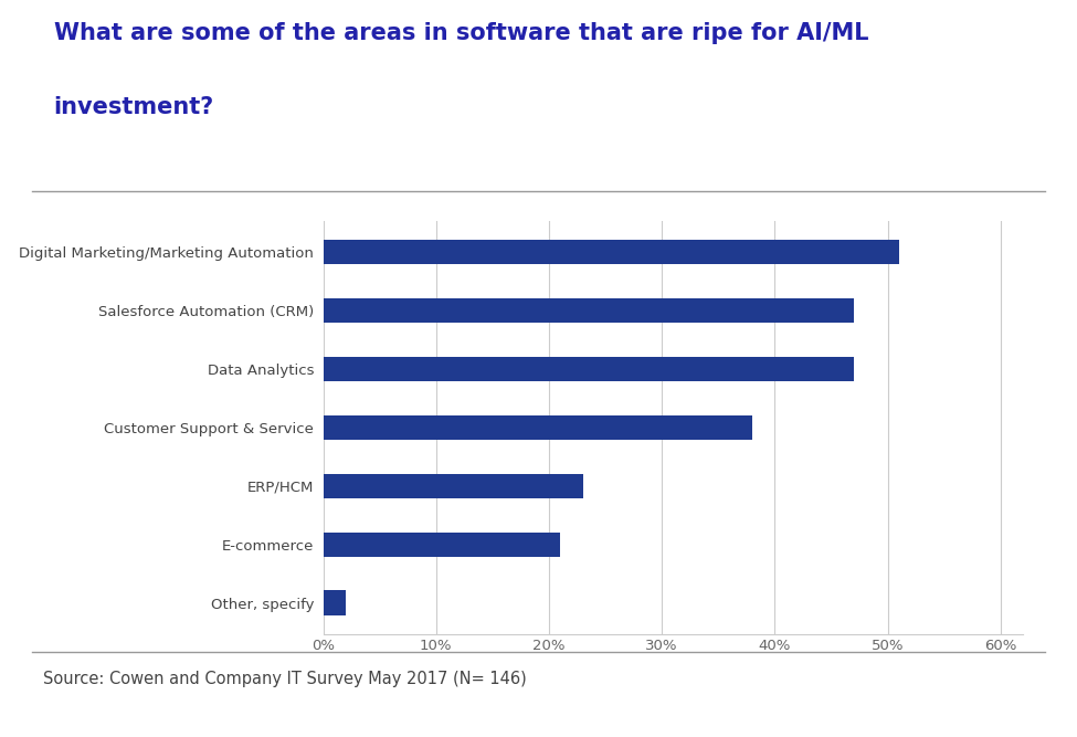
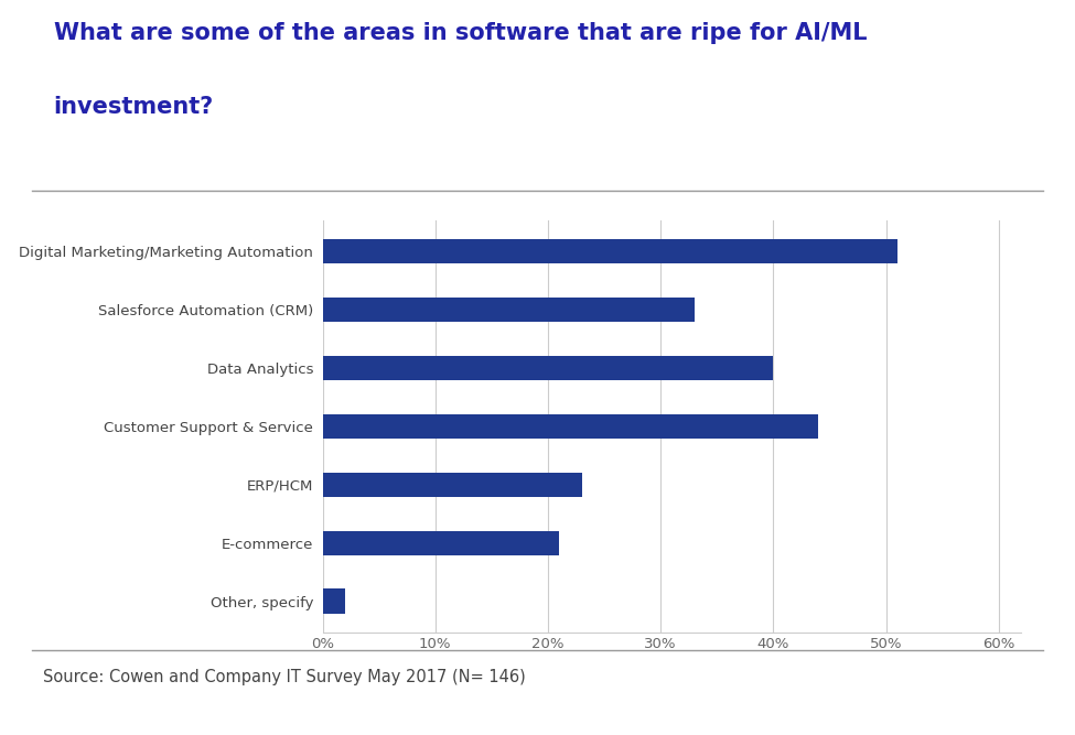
Salesforce Automation (CRM): 47% -> 33%
Data Analytics: 47% -> 40%
Customer Support & Service: 38% -> 44%
